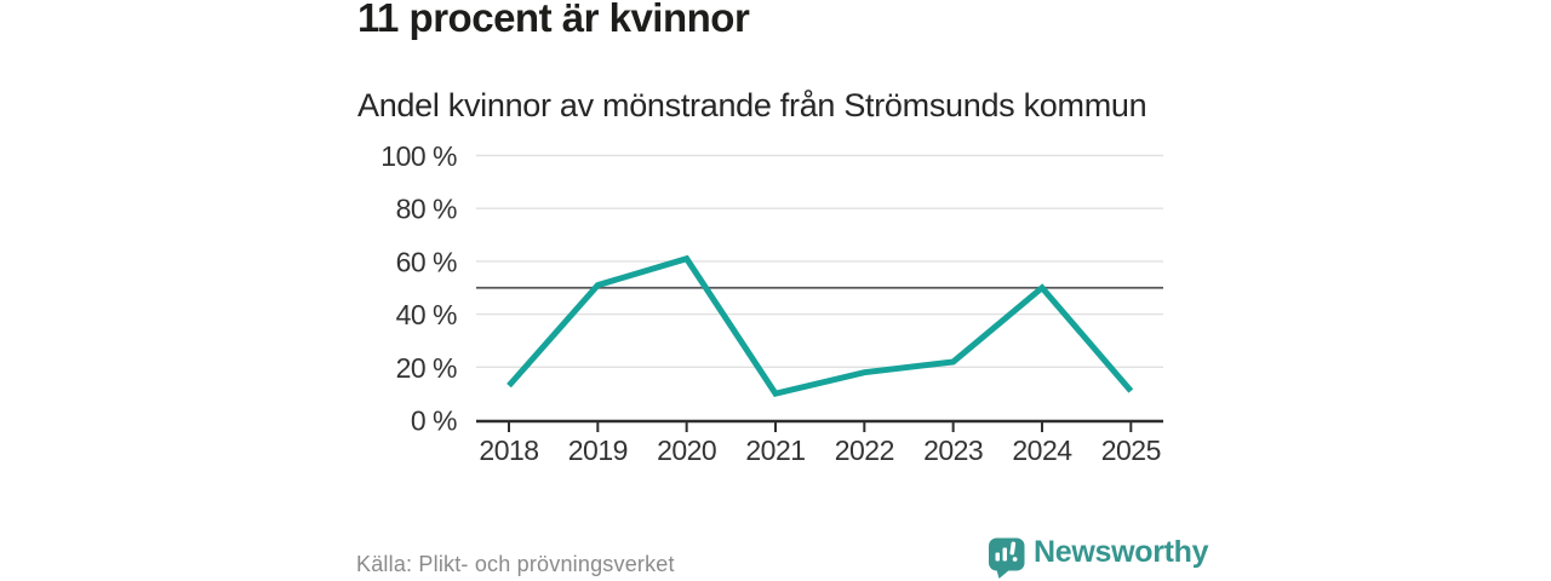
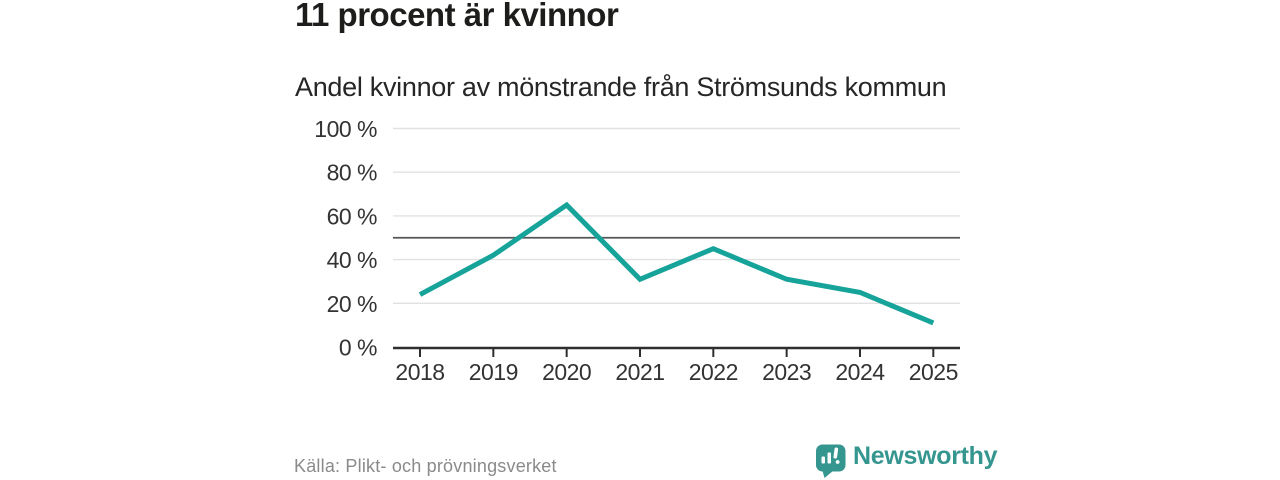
2018: 13% -> 24%
2019: 51% -> 42%
2020: 61% -> 65%
2021: 10% -> 31%
2022: 18% -> 45%
2023: 22% -> 31%
2024: 50% -> 25%
